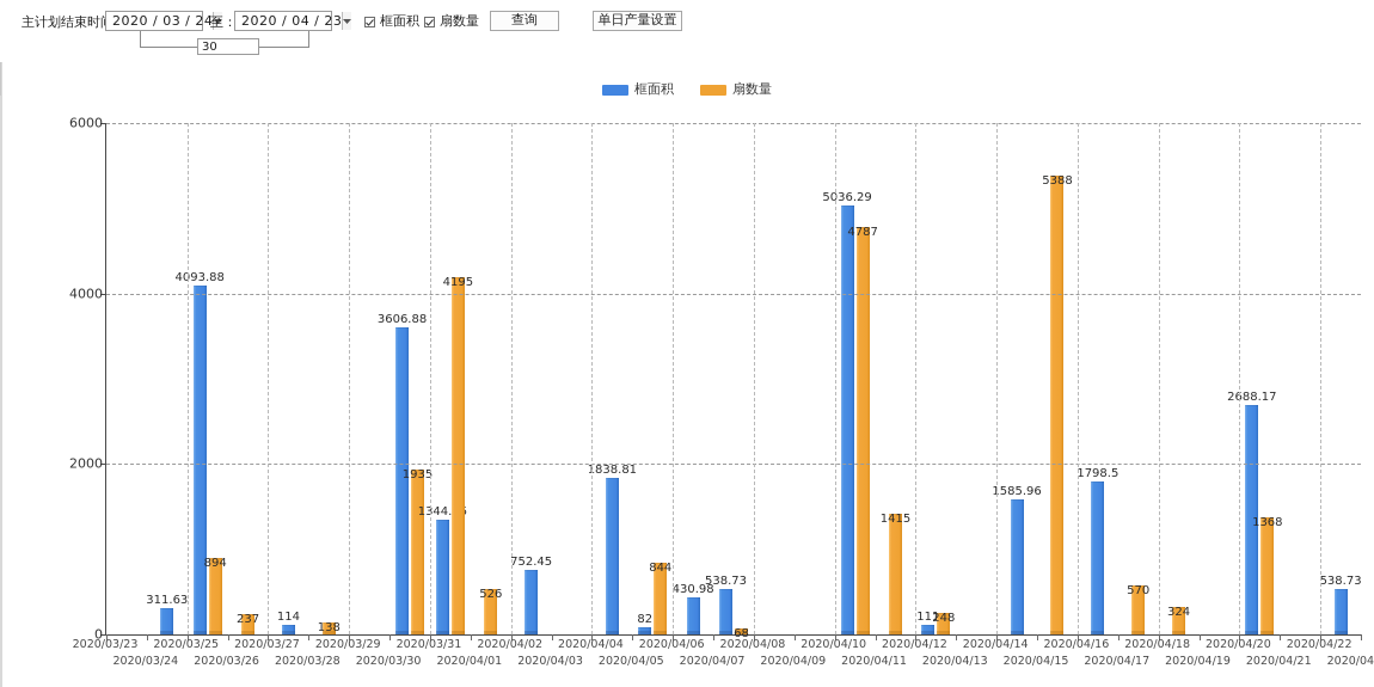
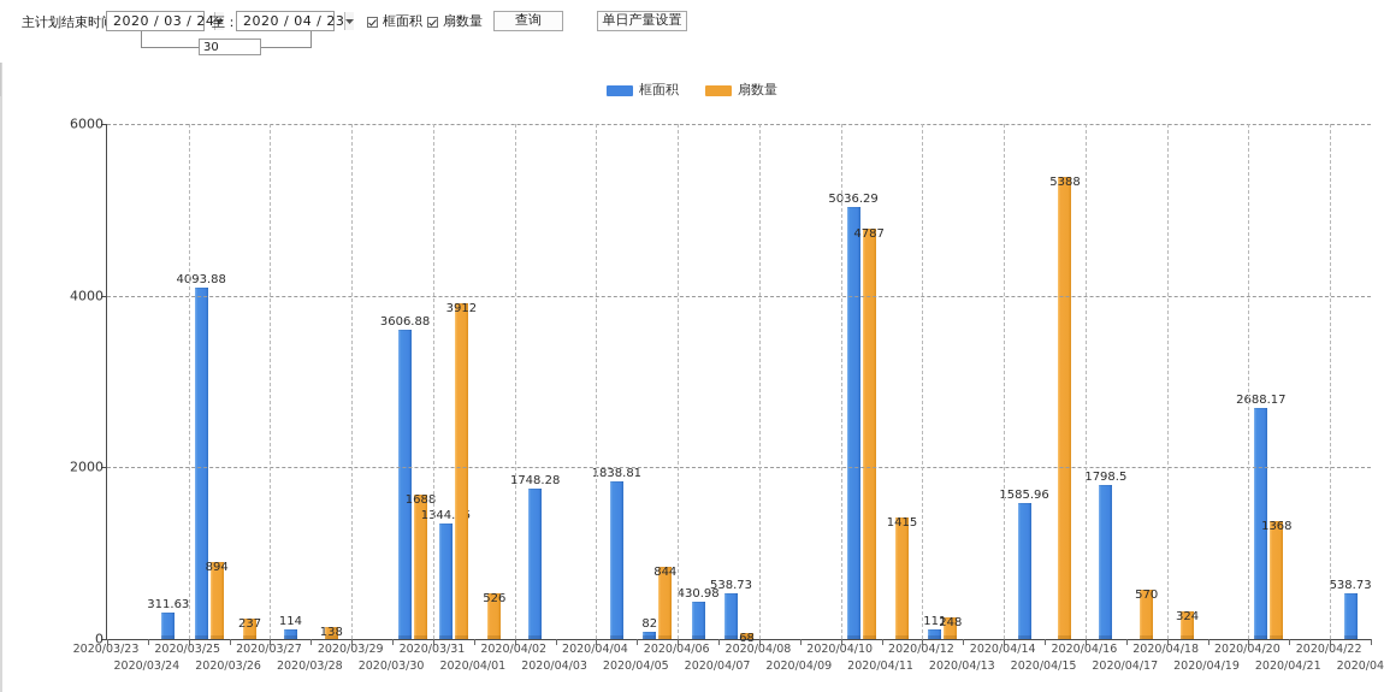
扇数量/2020/03/30: 1935 -> 1688
扇数量/2020/03/31: 4195 -> 3912
框面积/2020/04/02: 752.45 -> 1748.28
